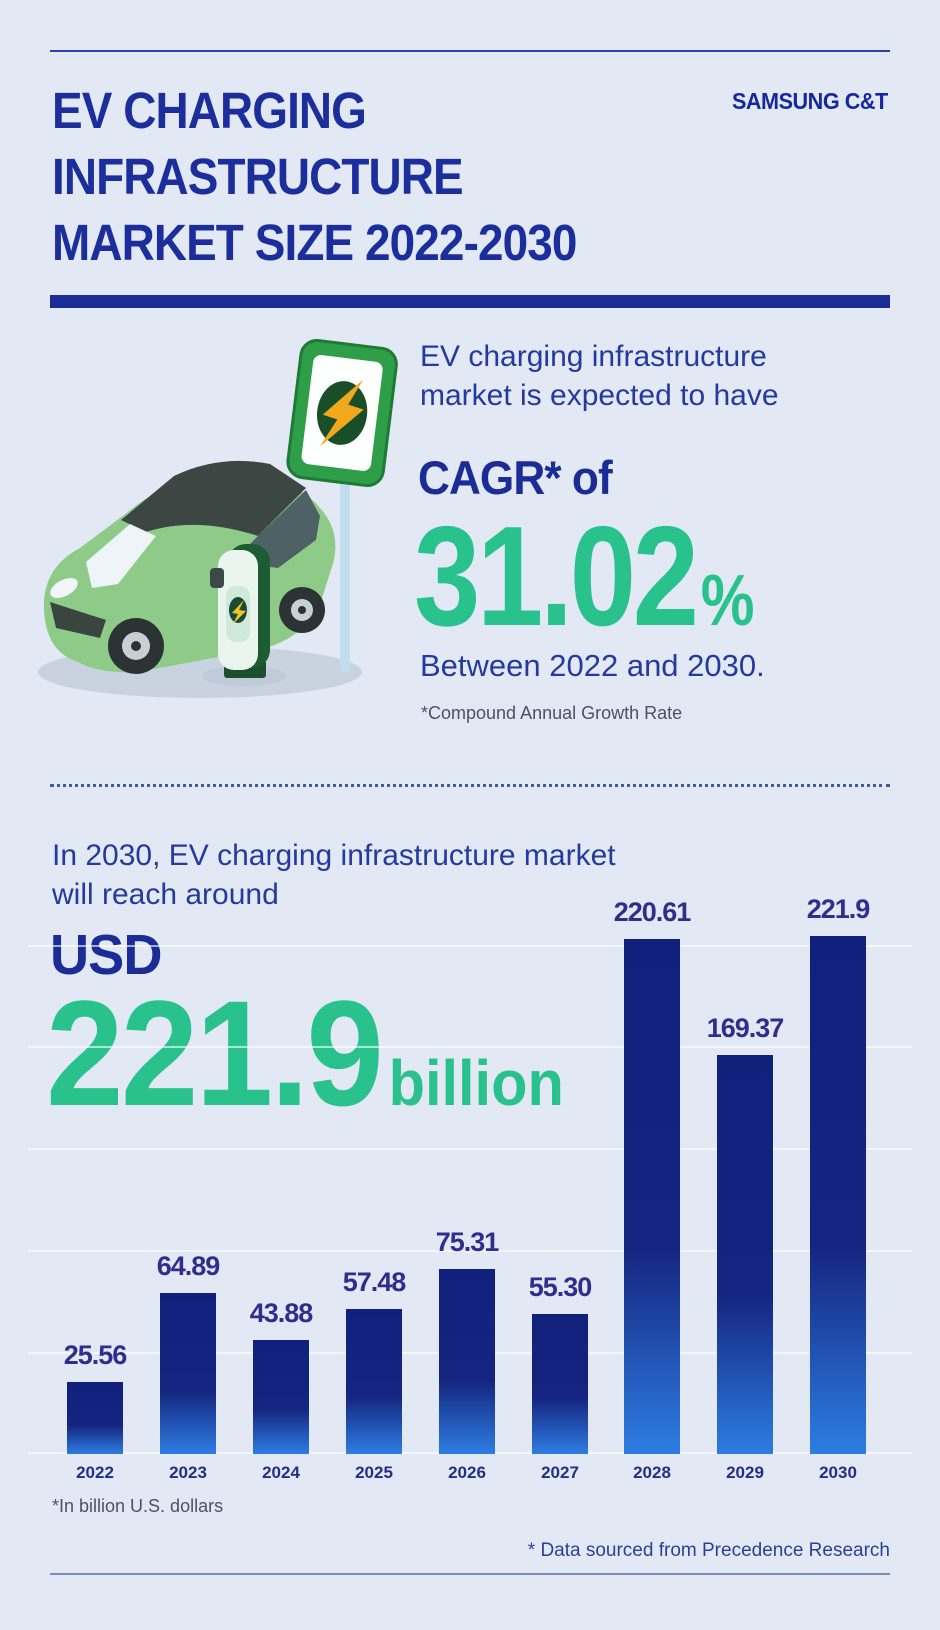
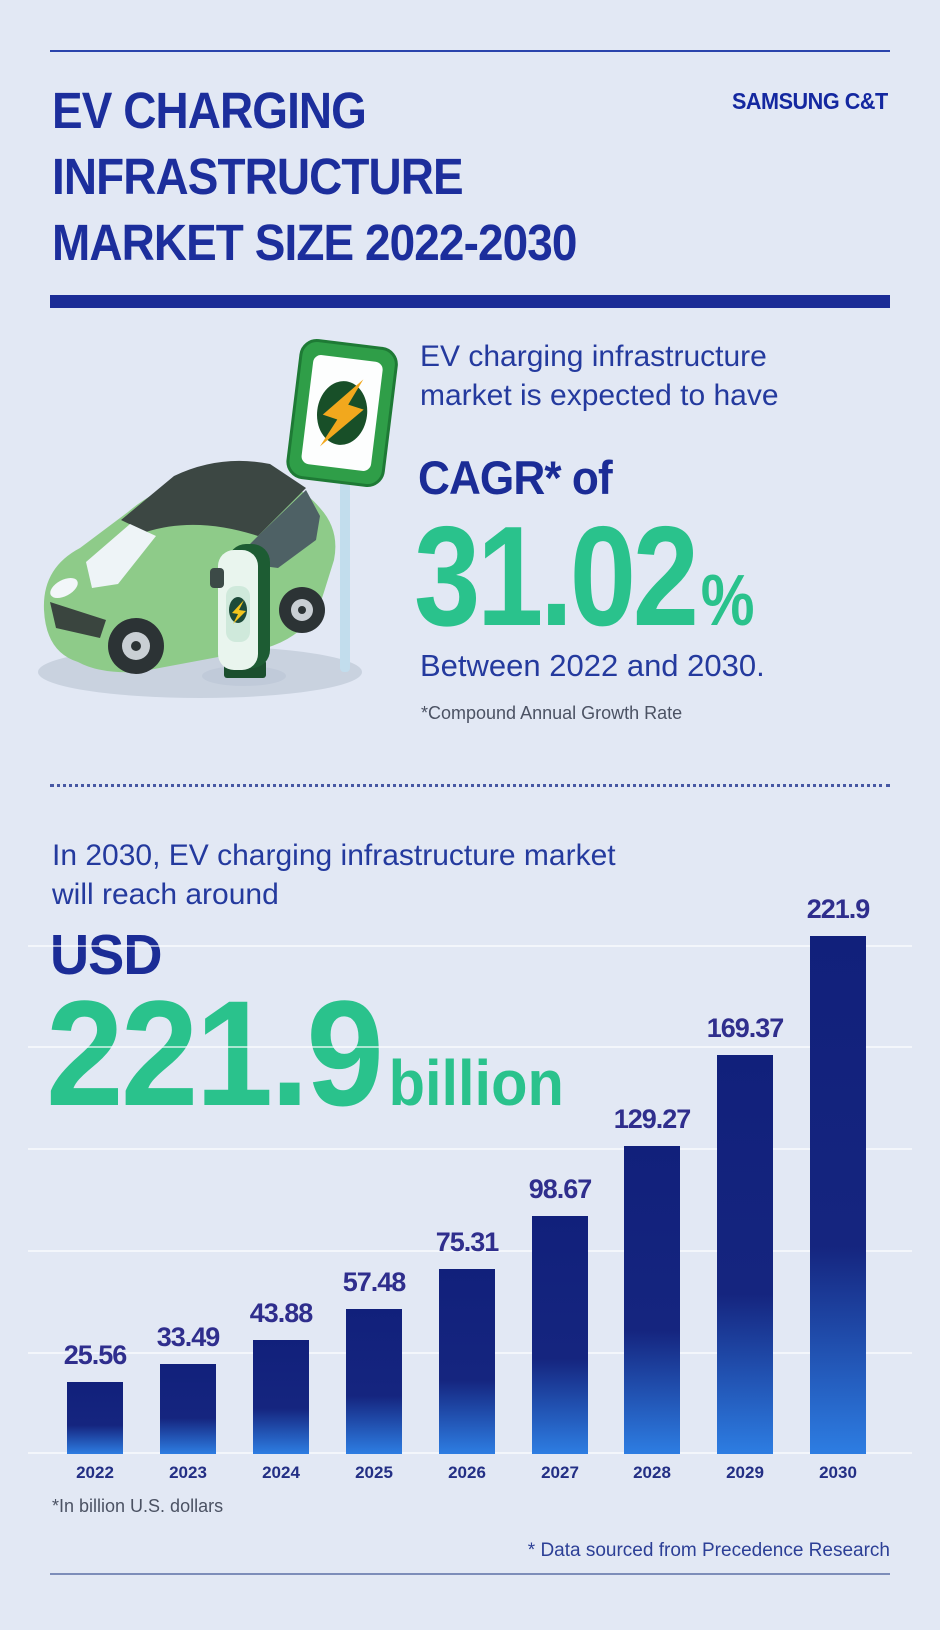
2023: 64.89 -> 33.49
2027: 55.30 -> 98.67
2028: 220.61 -> 129.27
